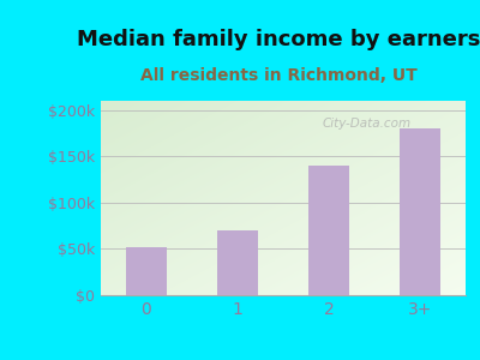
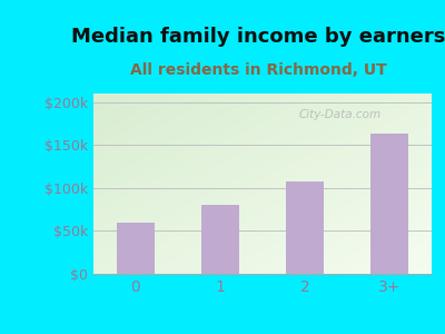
0: $52k -> $60k
1: $70k -> $80k
2: $140k -> $108k
3+: $180k -> $163k
